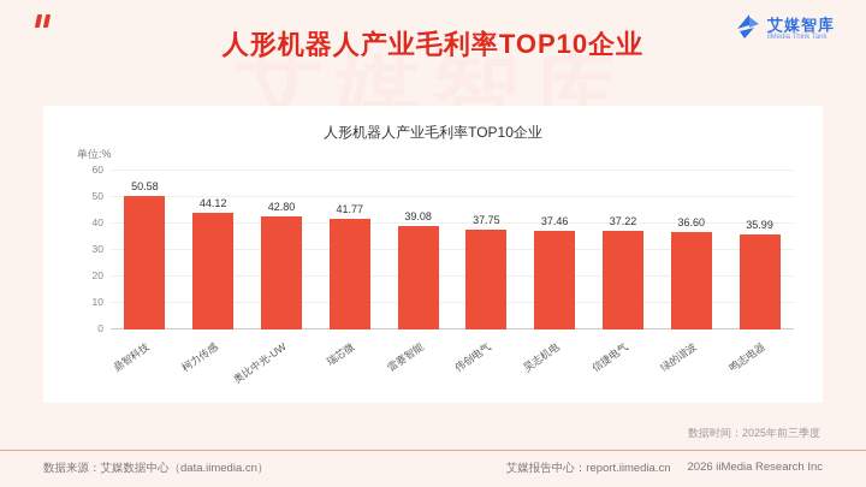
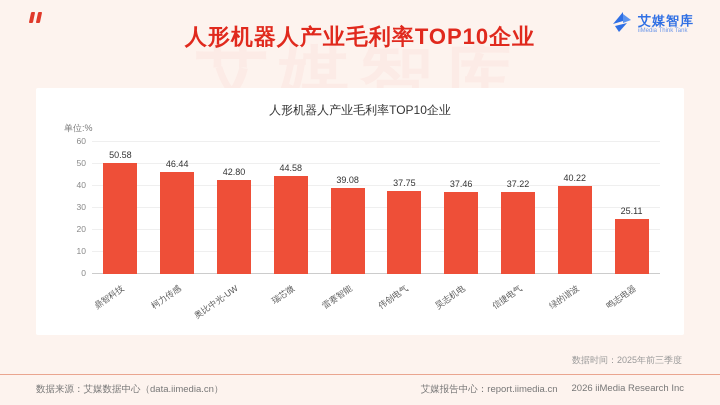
柯力传感: 44.12 -> 46.44
瑞芯微: 41.77 -> 44.58
绿的谐波: 36.60 -> 40.22
鸣志电器: 35.99 -> 25.11
